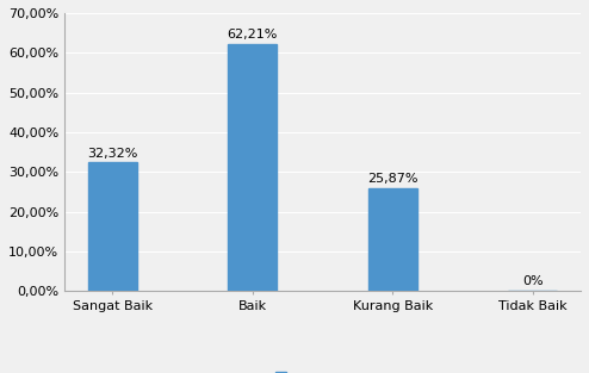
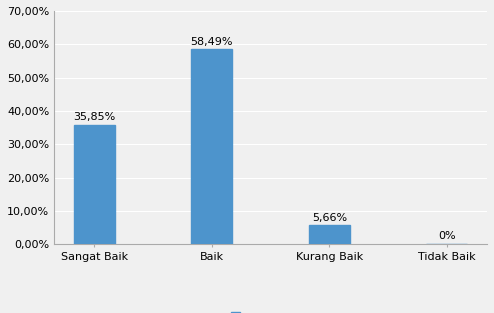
Sangat Baik: 32,32% -> 35,85%
Baik: 62,21% -> 58,49%
Kurang Baik: 25,87% -> 5,66%
